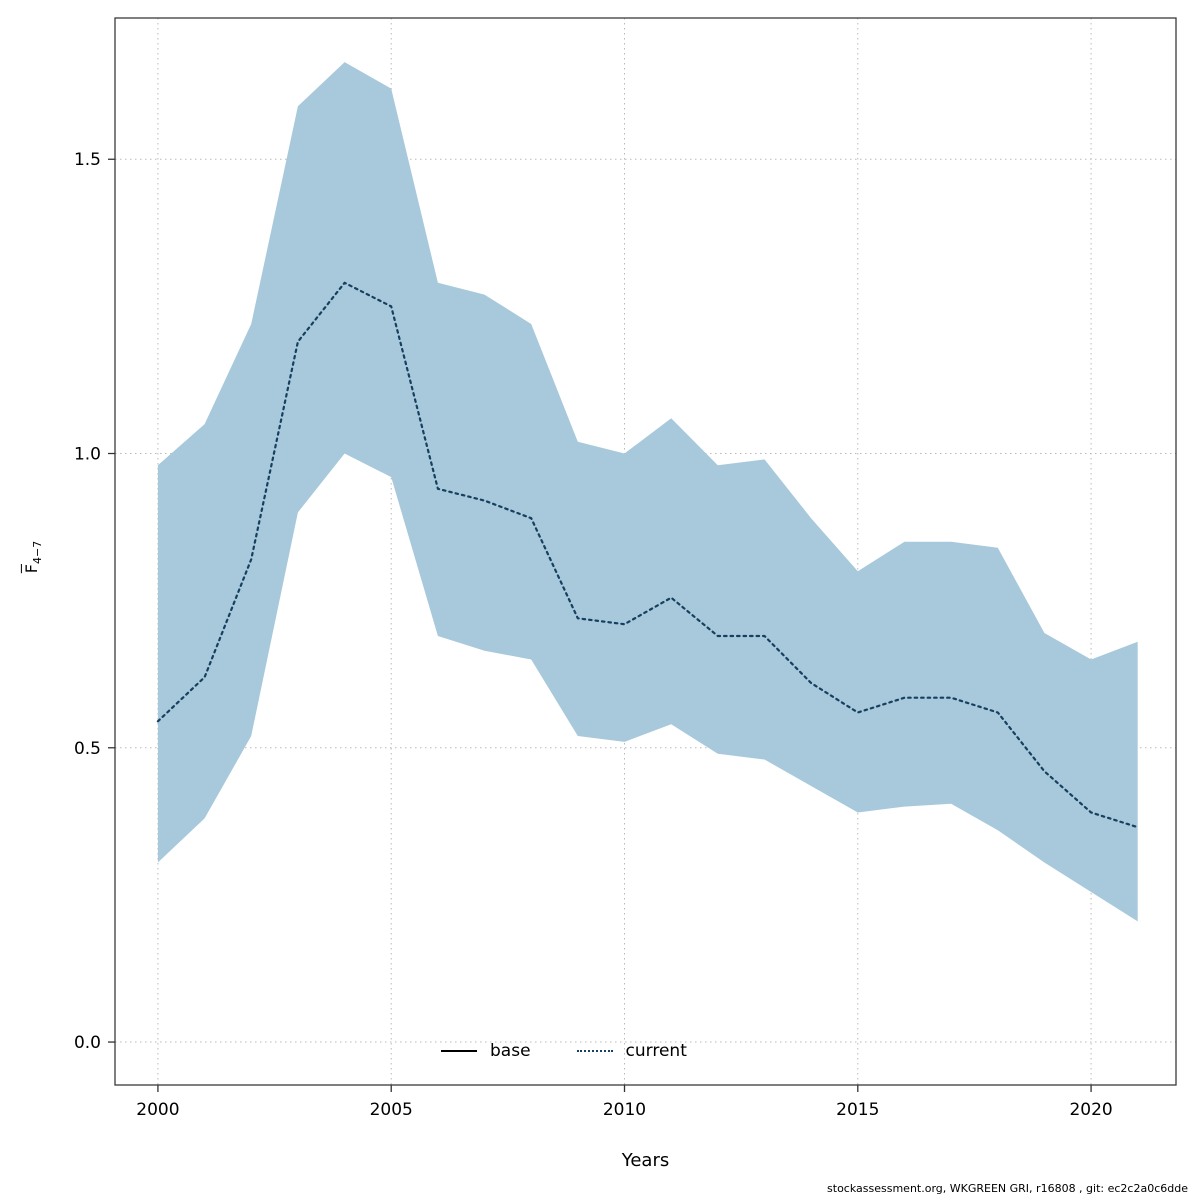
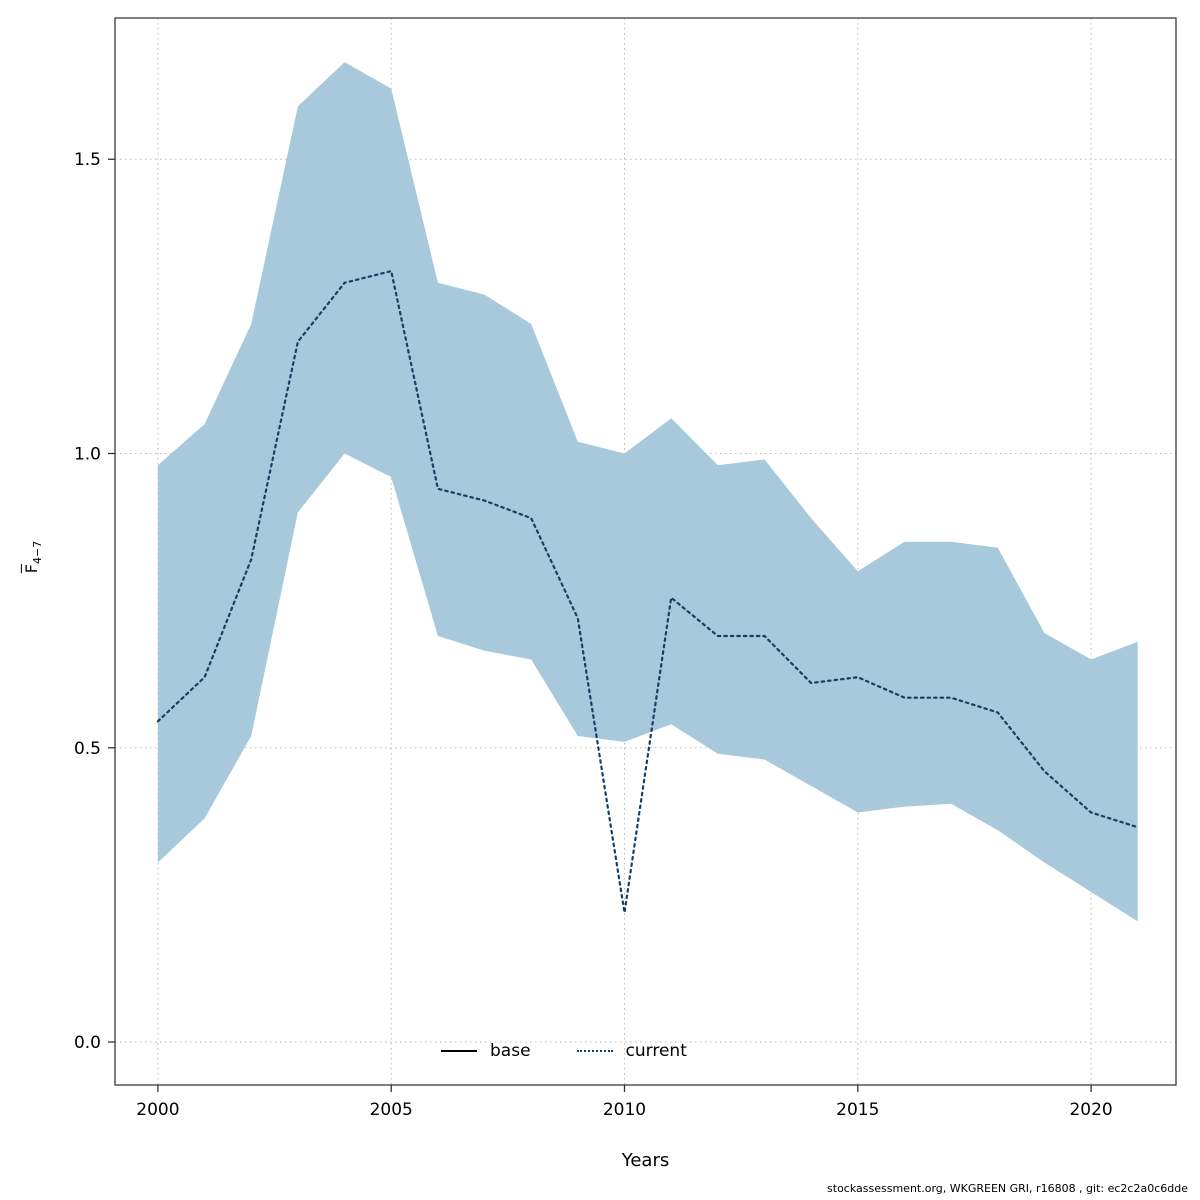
2005: 1.25 -> 1.31
2010: 0.71 -> 0.22
2015: 0.56 -> 0.62
